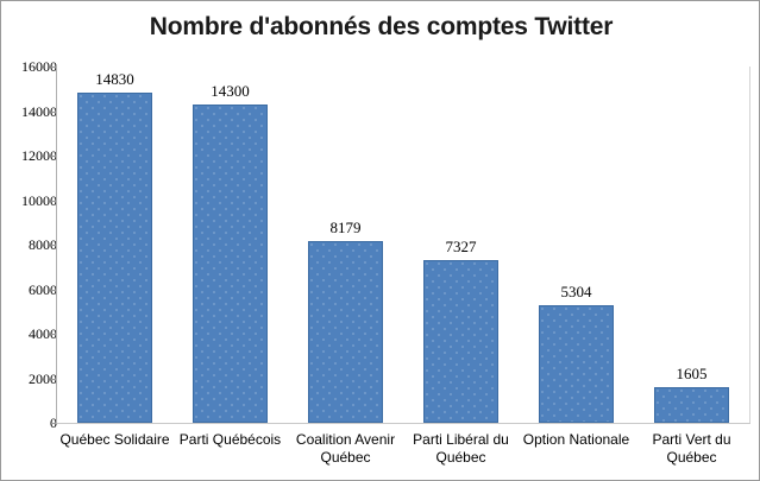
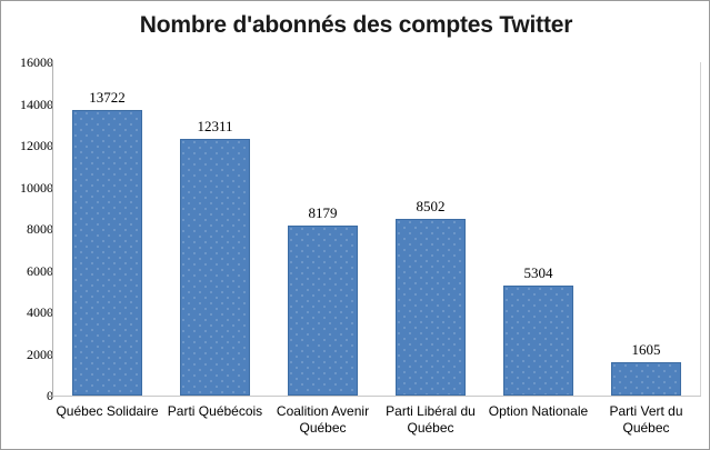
Québec Solidaire: 14830 -> 13722
Parti Québécois: 14300 -> 12311
Parti Libéral du Québec: 7327 -> 8502
